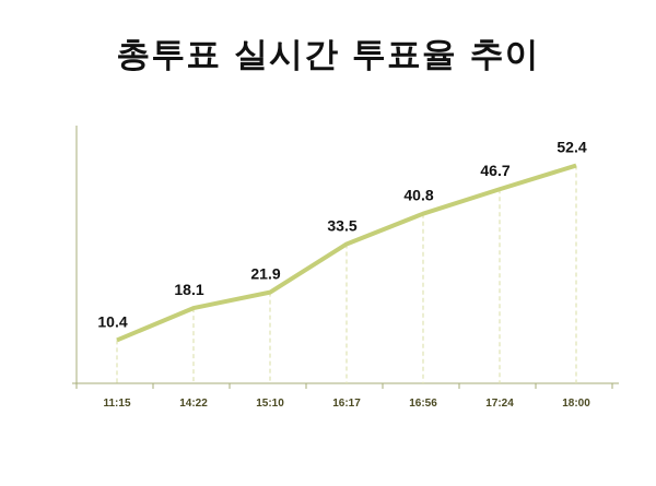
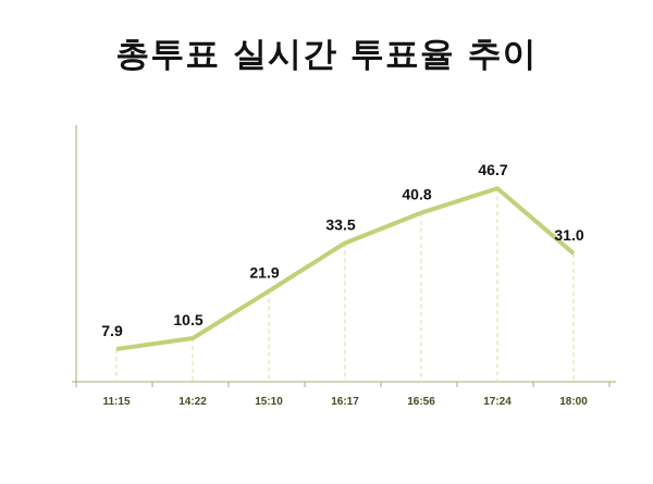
11:15: 10.4 -> 7.9
14:22: 18.1 -> 10.5
18:00: 52.4 -> 31.0
